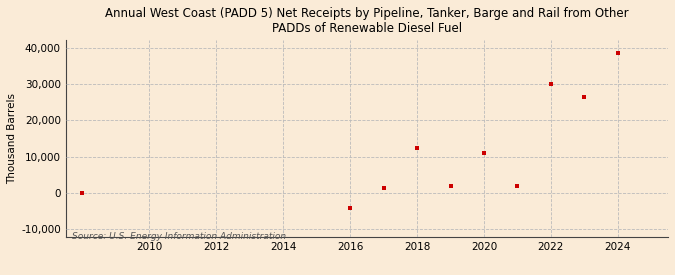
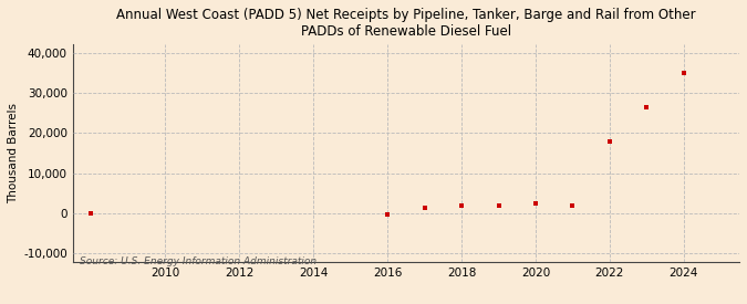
2016: -4,000 -> -200
2018: 12,500 -> 2,000
2020: 11,000 -> 2,500
2022: 30,000 -> 18,000
2024: 38,500 -> 35,000
